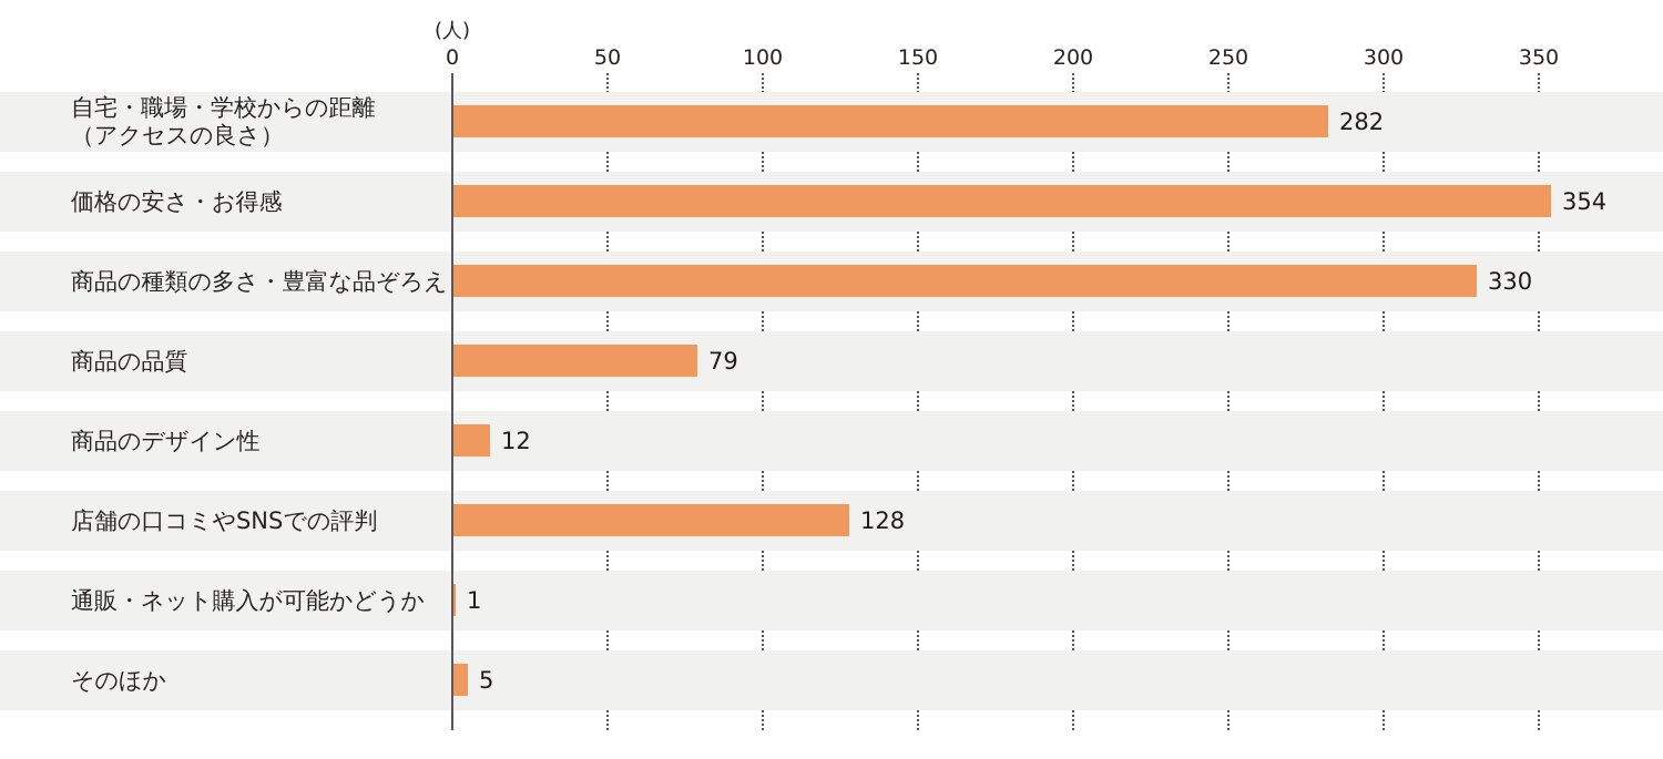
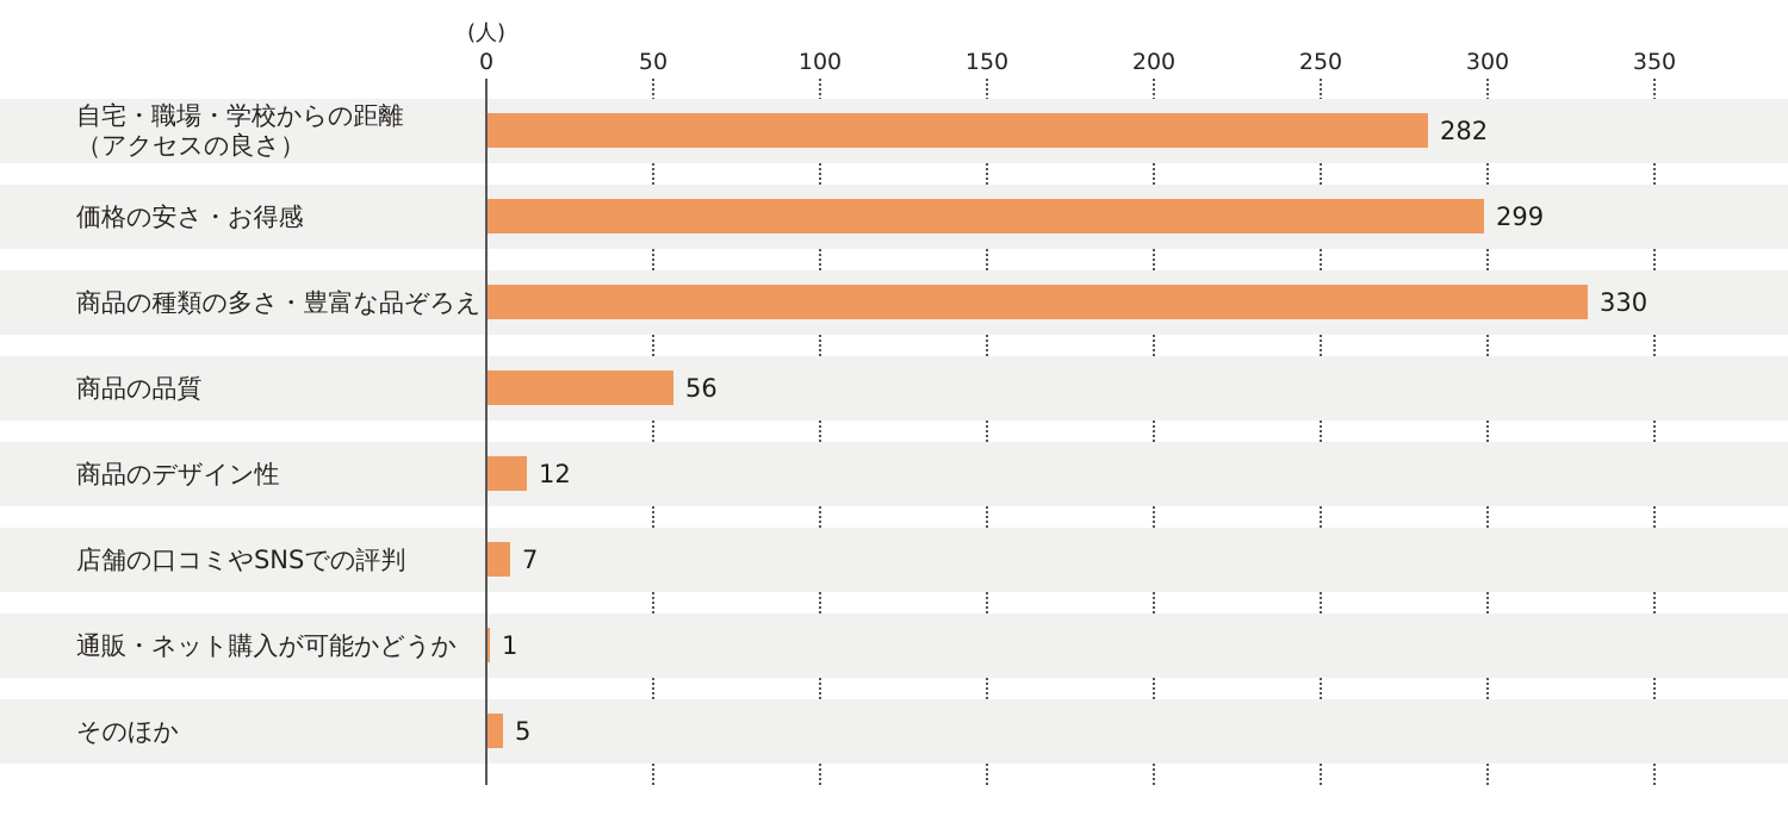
価格の安さ・お得感: 354 -> 299
商品の品質: 79 -> 56
店舗の口コミやSNSでの評判: 128 -> 7
